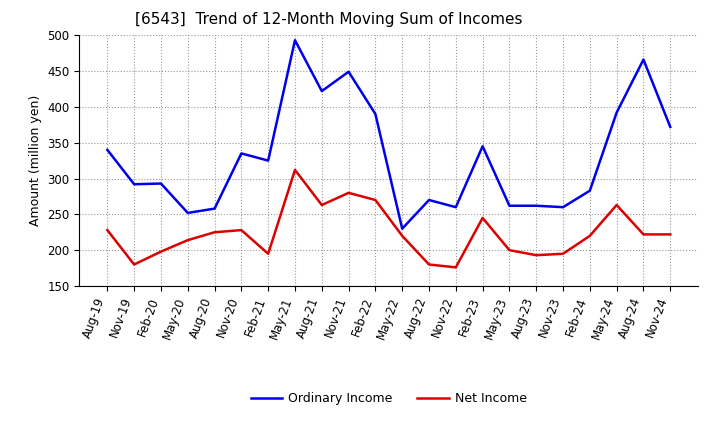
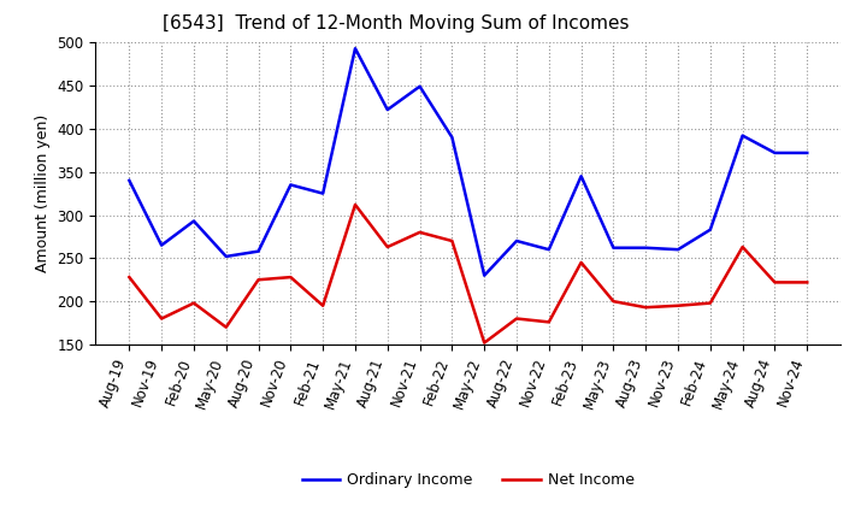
Ordinary Income/Nov-19: 292 -> 265
Net Income/May-20: 214 -> 170
Net Income/May-22: 220 -> 152
Net Income/Feb-24: 220 -> 198
Ordinary Income/Aug-24: 466 -> 372
